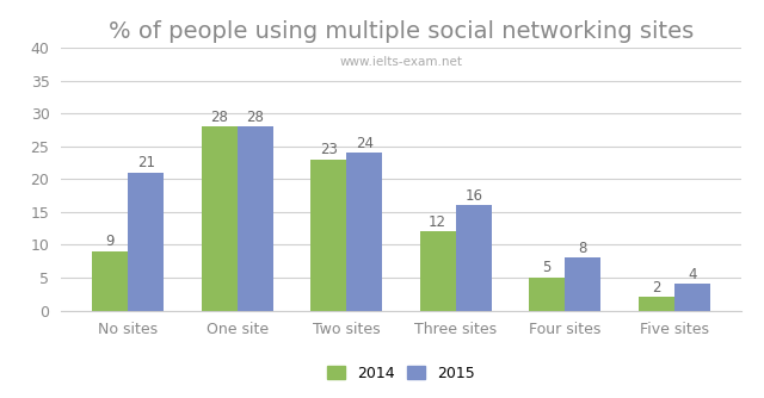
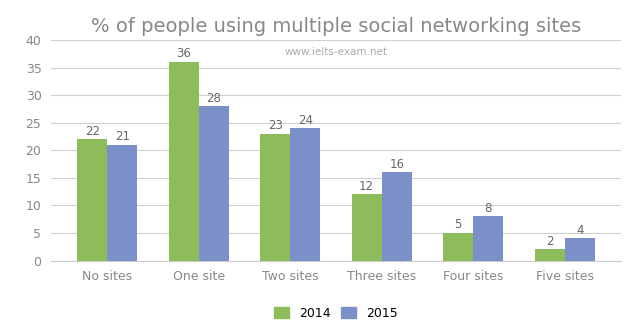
2014/No sites: 9 -> 22
2014/One site: 28 -> 36
